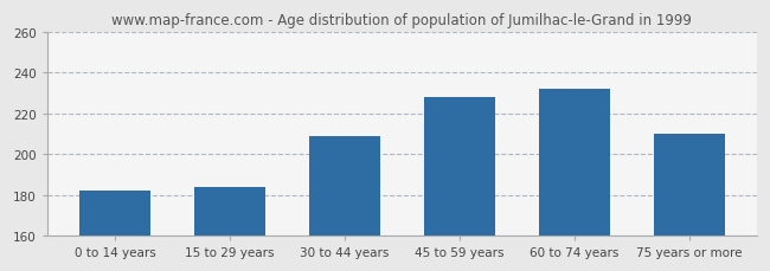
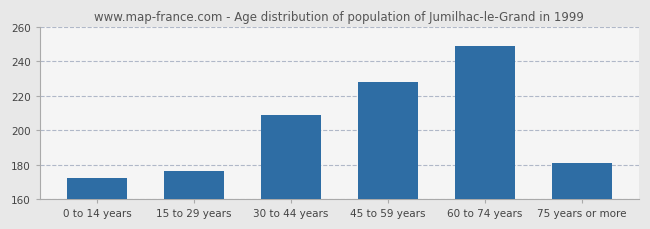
0 to 14 years: 182 -> 172
15 to 29 years: 184 -> 176
60 to 74 years: 232 -> 249
75 years or more: 210 -> 181
